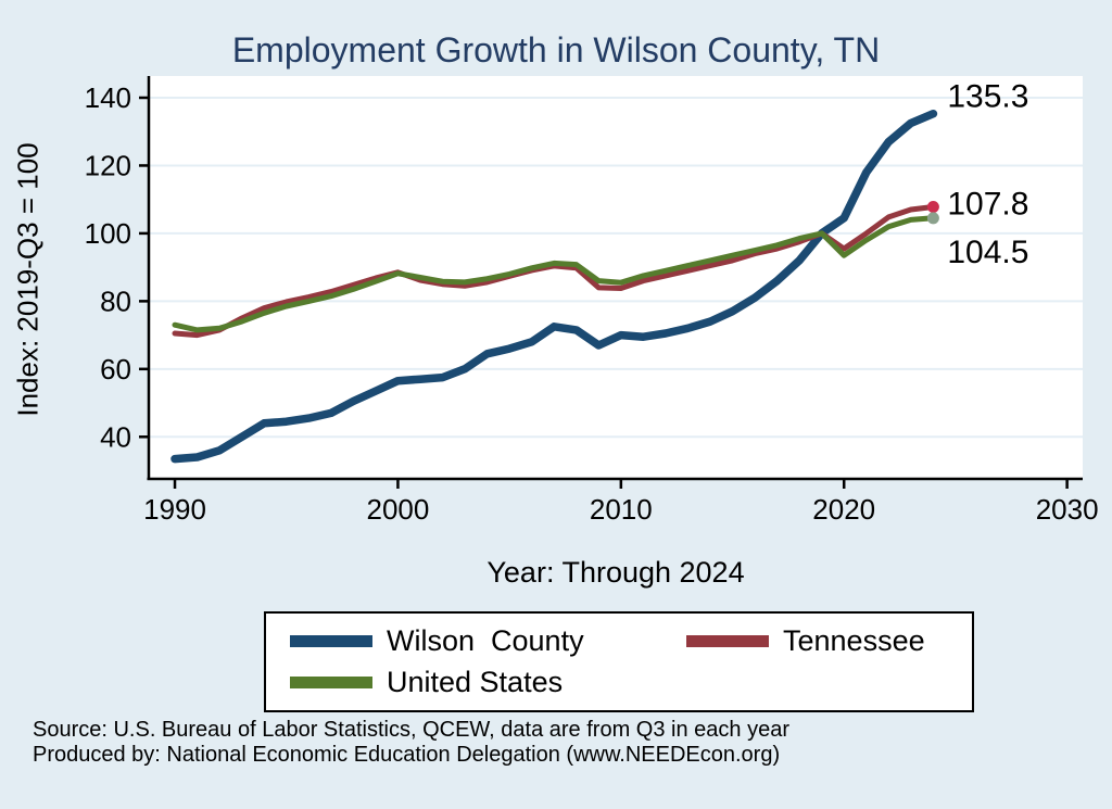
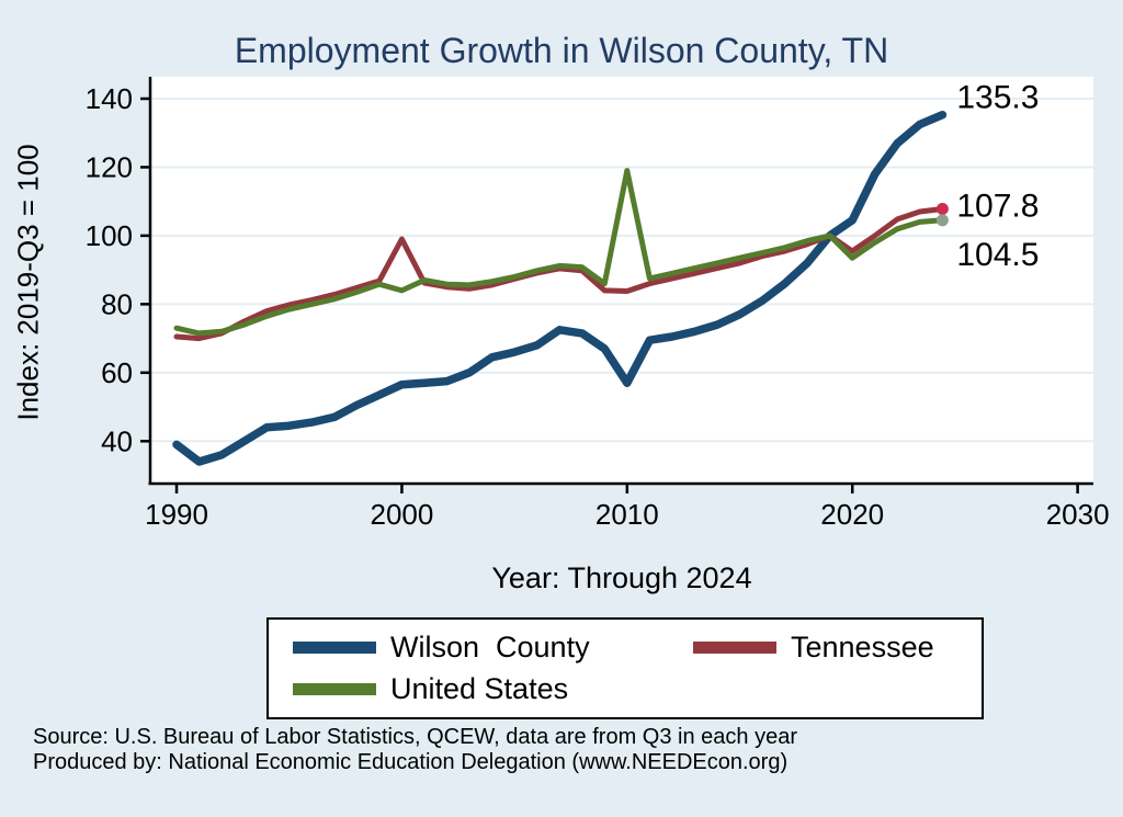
Wilson County/1990: 34 -> 39
Tennessee/2000: 88 -> 99
United States/2000: 88 -> 84
Wilson County/2010: 70 -> 57
United States/2010: 86 -> 119
